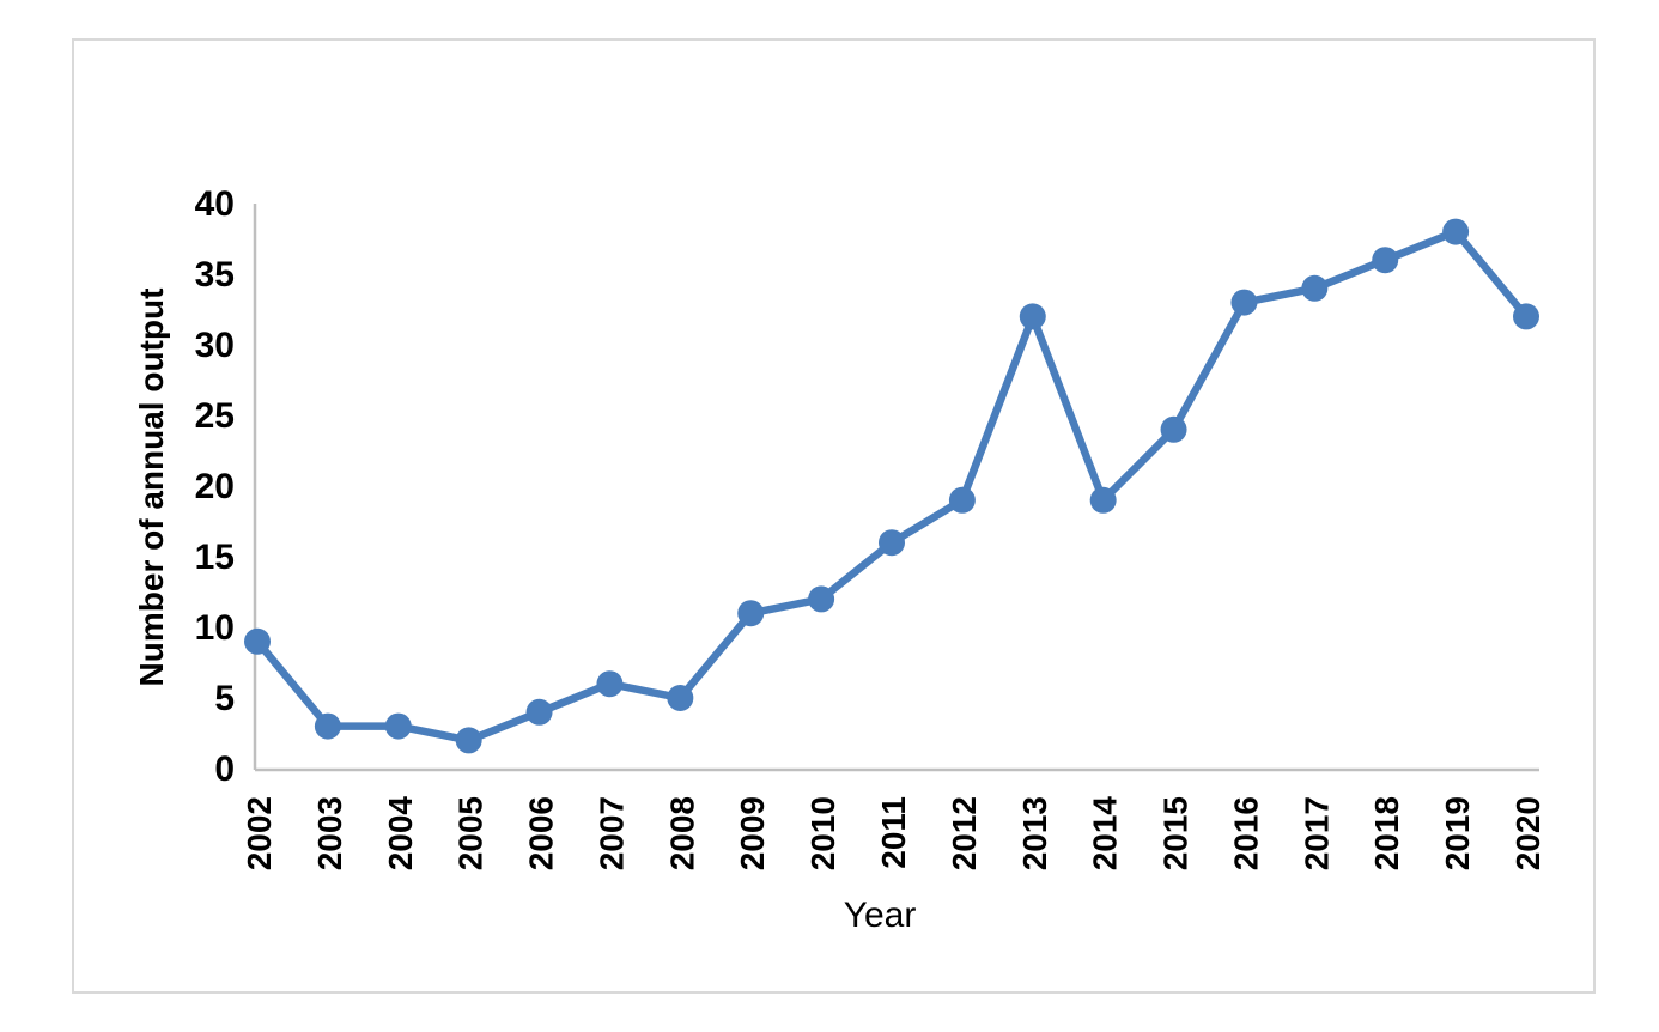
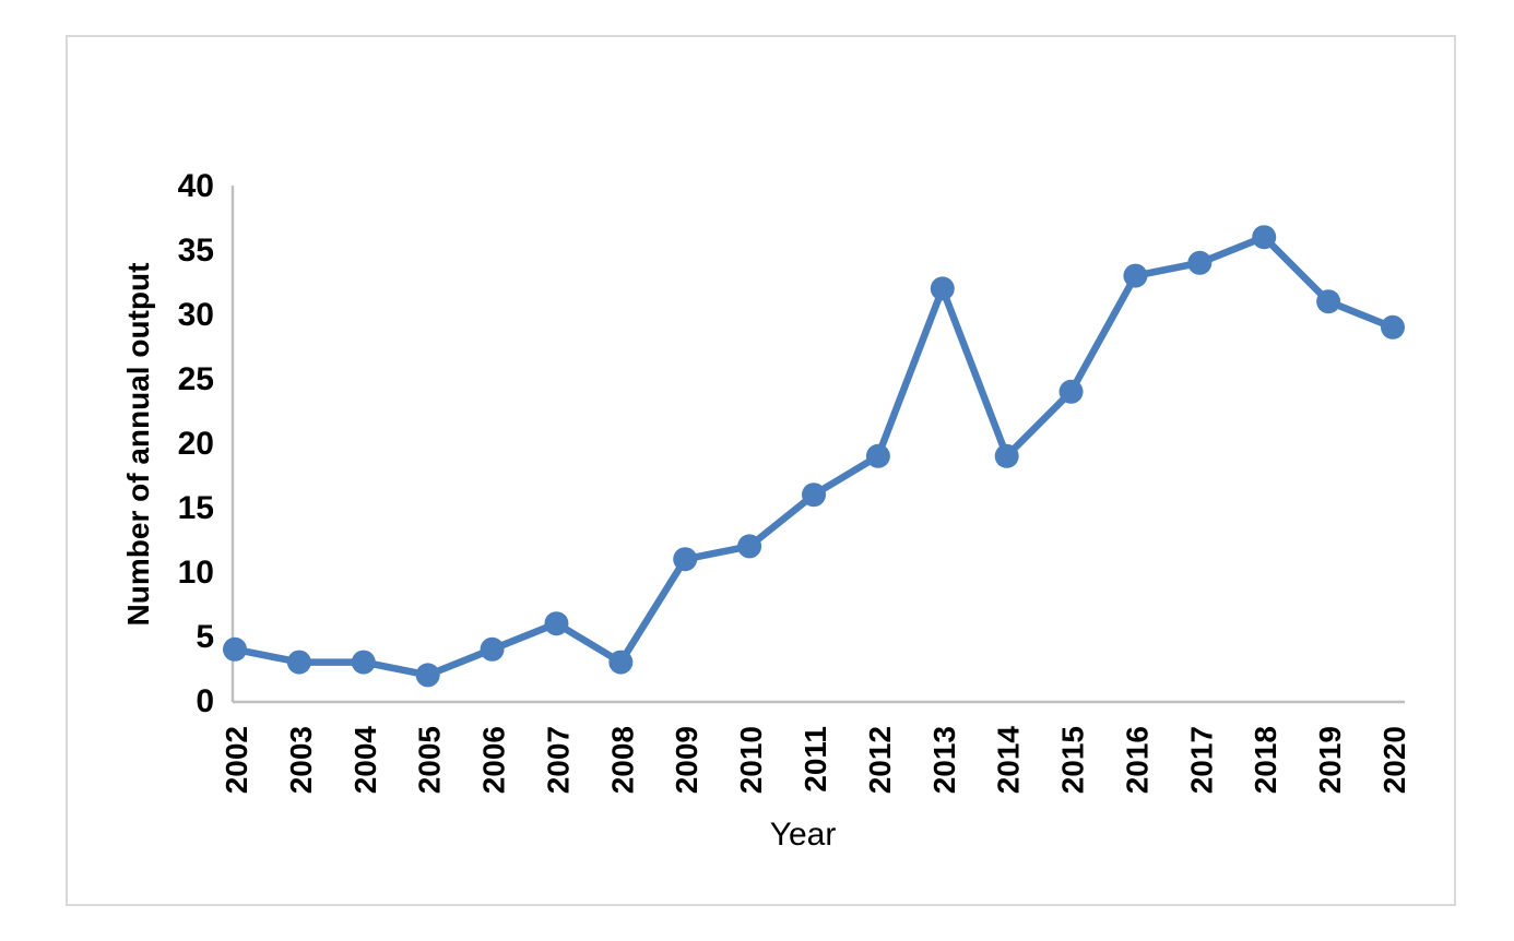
2002: 9 -> 4
2008: 5 -> 3
2019: 38 -> 31
2020: 32 -> 29
